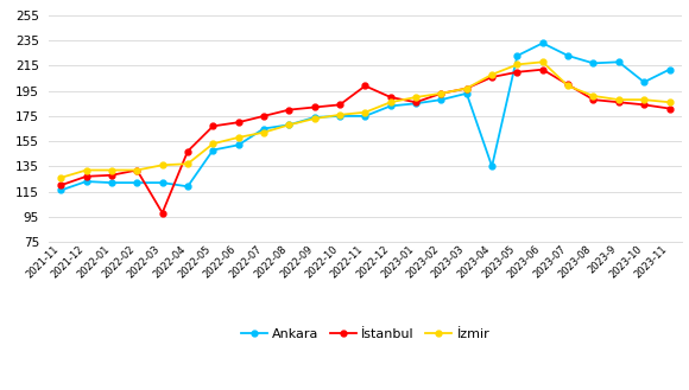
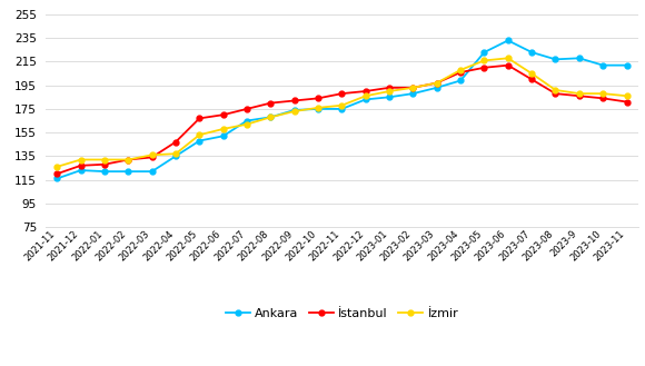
İstanbul/2022-03: 98 -> 134
Ankara/2022-04: 119 -> 135
İstanbul/2022-11: 199 -> 188
İstanbul/2023-01: 186 -> 193
Ankara/2023-04: 135 -> 199
İzmir/2023-07: 199 -> 205
Ankara/2023-10: 202 -> 212
